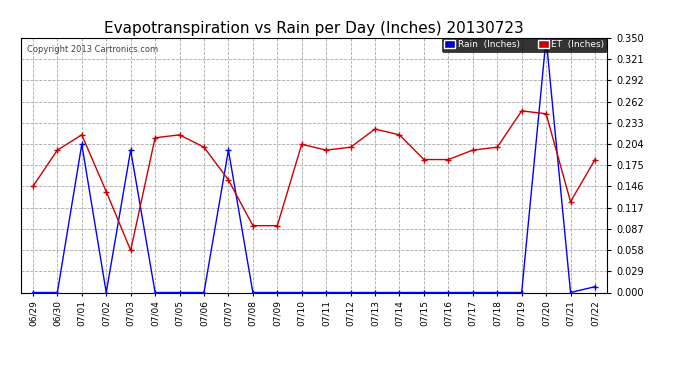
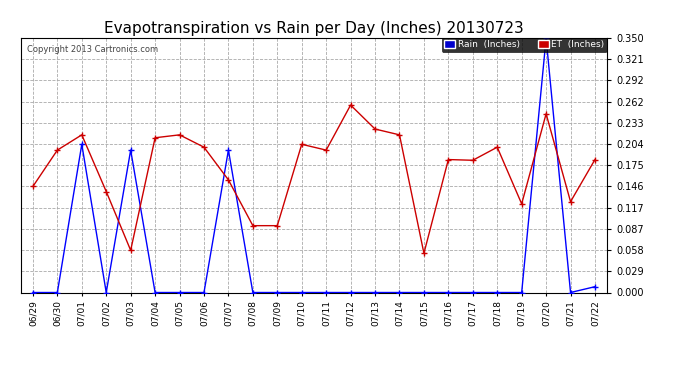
ET (Inches)/07/12: 0.200 -> 0.258
ET (Inches)/07/15: 0.183 -> 0.054
ET (Inches)/07/17: 0.196 -> 0.182
ET (Inches)/07/19: 0.250 -> 0.122
